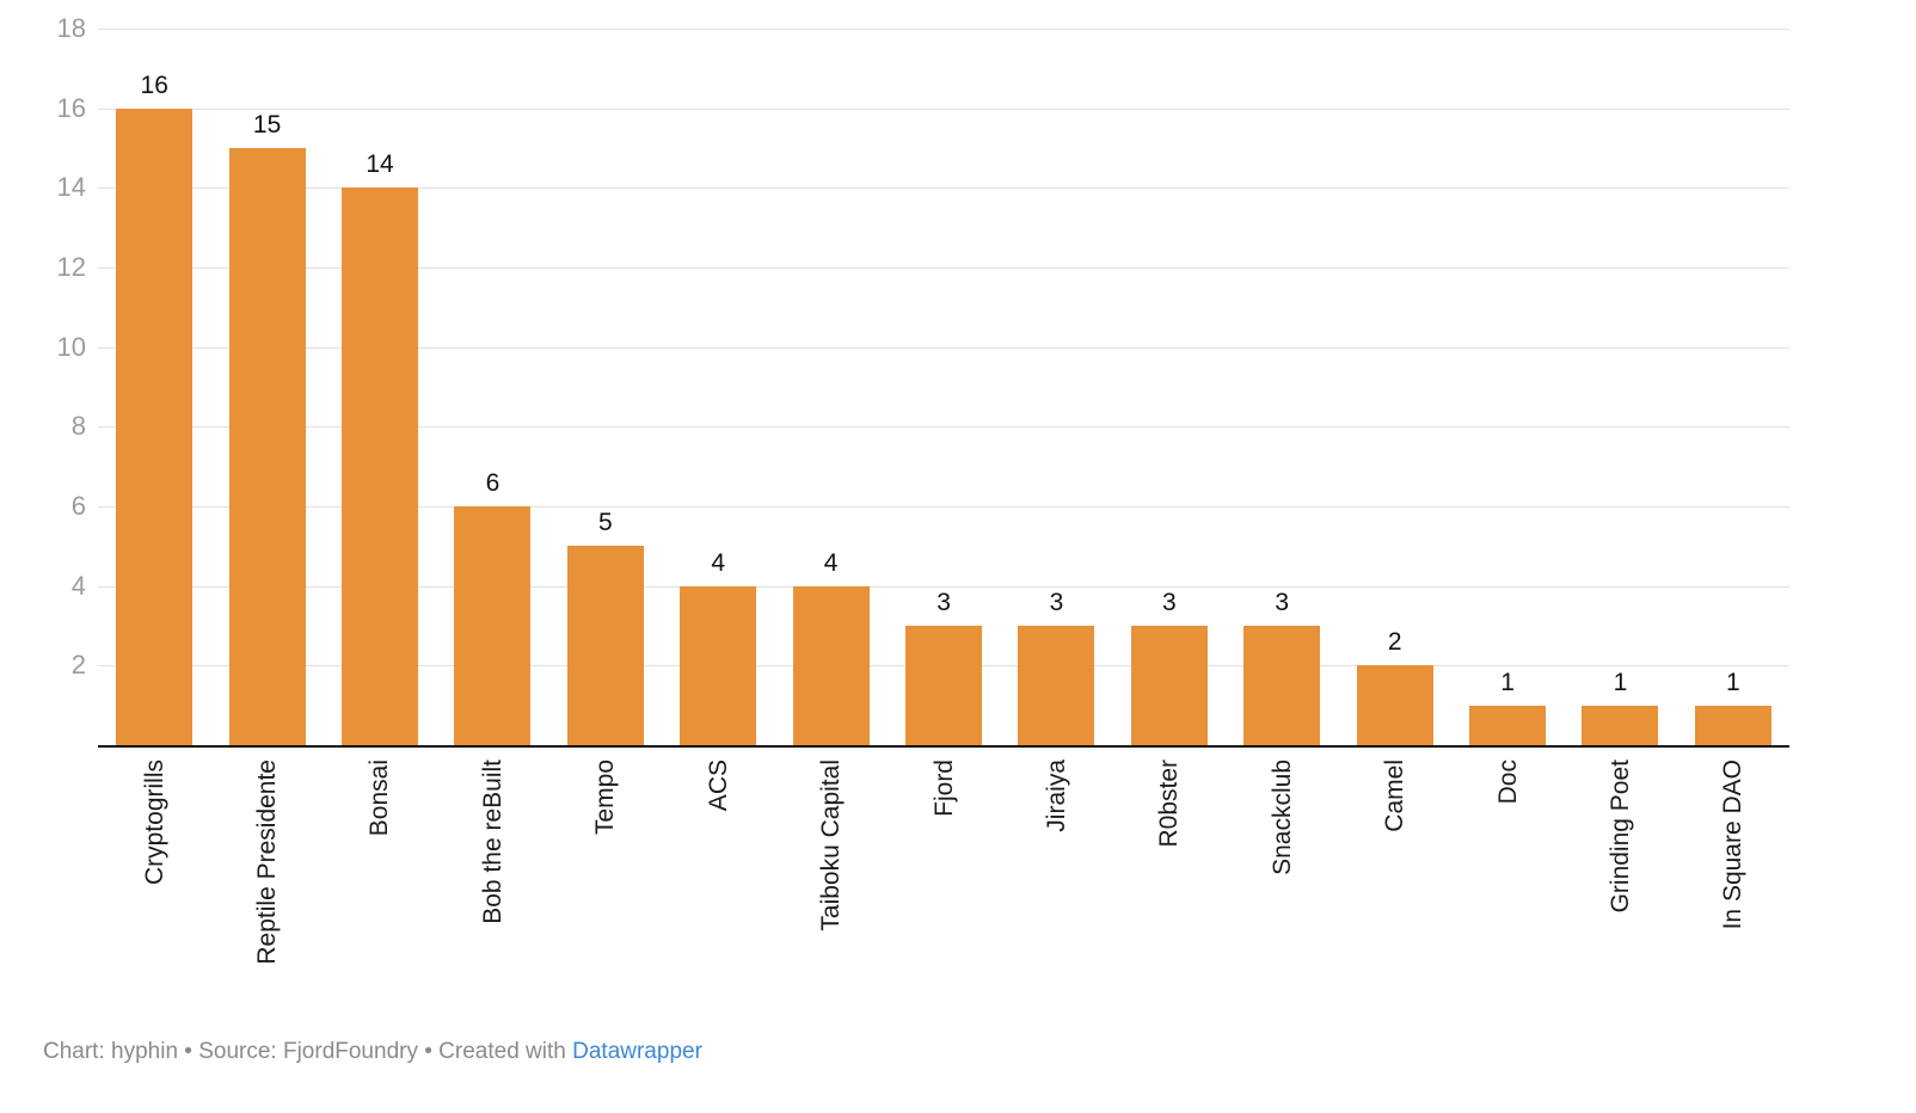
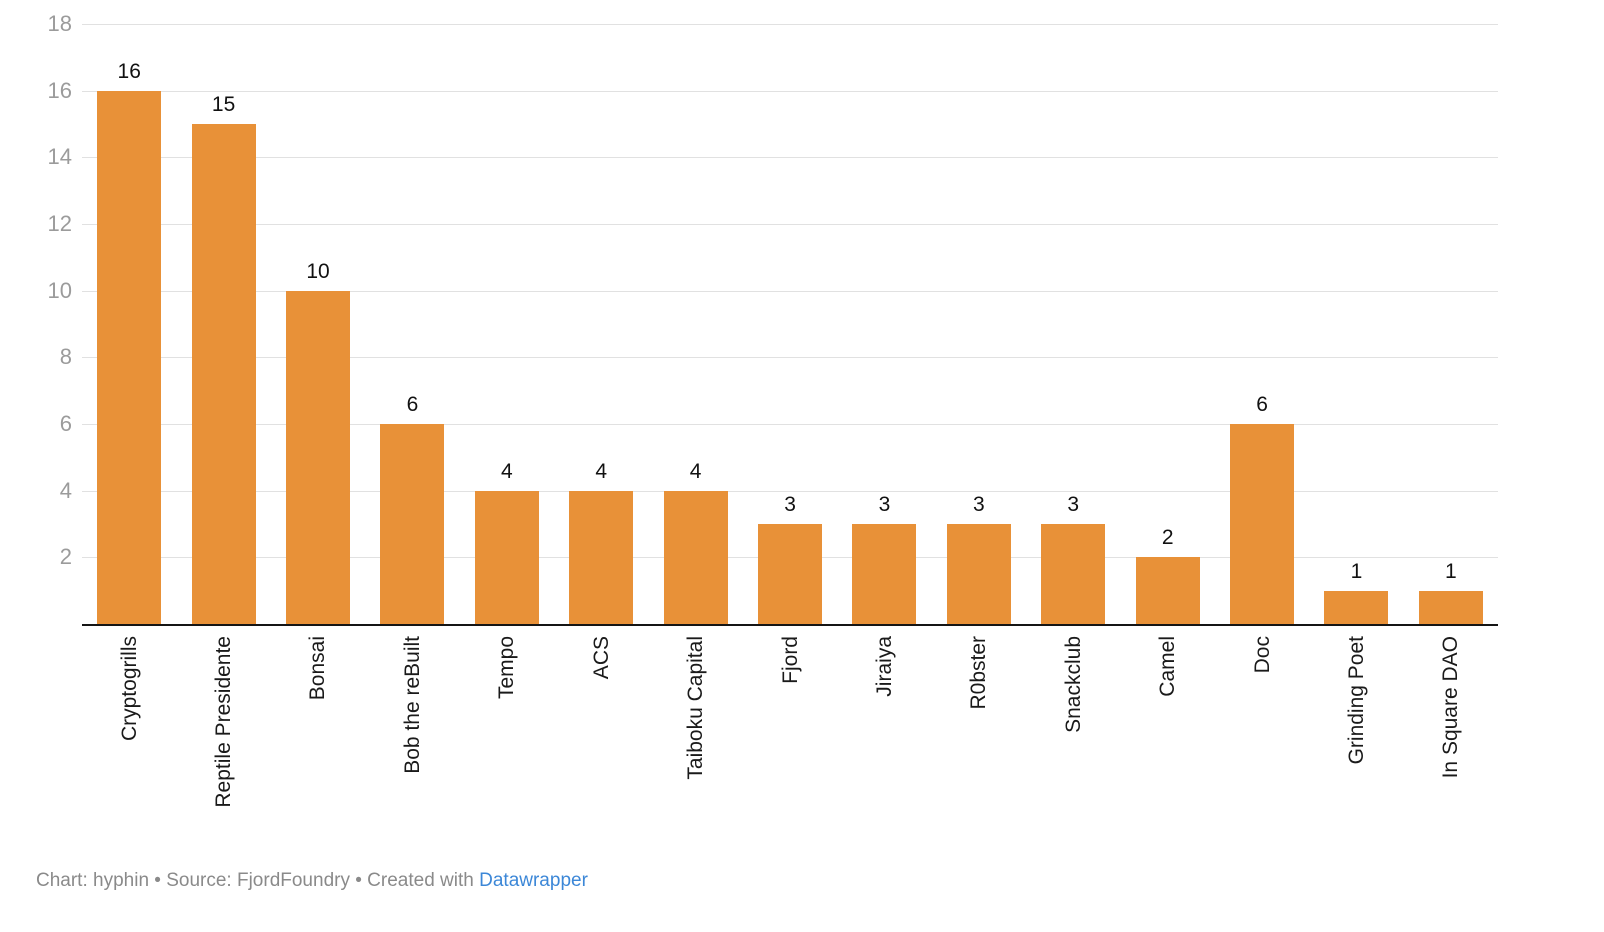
Bonsai: 14 -> 10
Tempo: 5 -> 4
Doc: 1 -> 6
